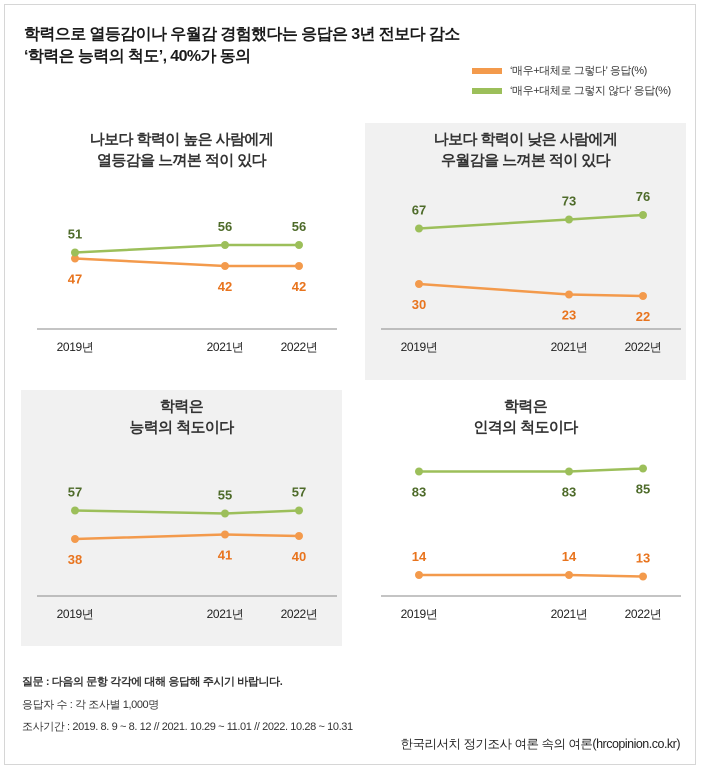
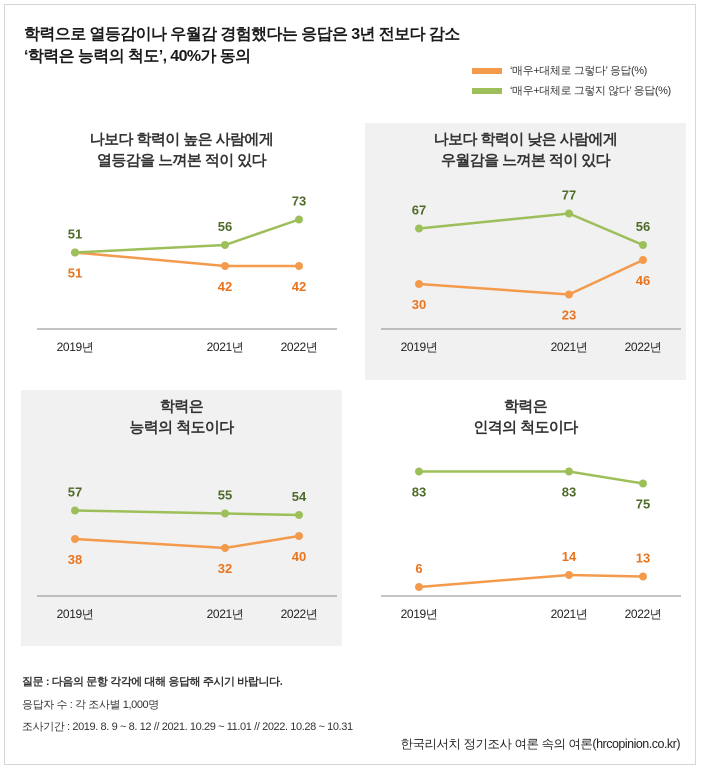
나보다 학력이 높은 사람에게 열등감을 느껴본 적이 있다/‘매우+대체로 그렇다’ 응답(%)/2019년: 47 -> 51
나보다 학력이 높은 사람에게 열등감을 느껴본 적이 있다/‘매우+대체로 그렇지 않다’ 응답(%)/2022년: 56 -> 73
나보다 학력이 낮은 사람에게 우월감을 느껴본 적이 있다/‘매우+대체로 그렇지 않다’ 응답(%)/2021년: 73 -> 77
나보다 학력이 낮은 사람에게 우월감을 느껴본 적이 있다/‘매우+대체로 그렇다’ 응답(%)/2022년: 22 -> 46
나보다 학력이 낮은 사람에게 우월감을 느껴본 적이 있다/‘매우+대체로 그렇지 않다’ 응답(%)/2022년: 76 -> 56
학력은 능력의 척도이다/‘매우+대체로 그렇다’ 응답(%)/2021년: 41 -> 32
학력은 능력의 척도이다/‘매우+대체로 그렇지 않다’ 응답(%)/2022년: 57 -> 54
학력은 인격의 척도이다/‘매우+대체로 그렇다’ 응답(%)/2019년: 14 -> 6
학력은 인격의 척도이다/‘매우+대체로 그렇지 않다’ 응답(%)/2022년: 85 -> 75
